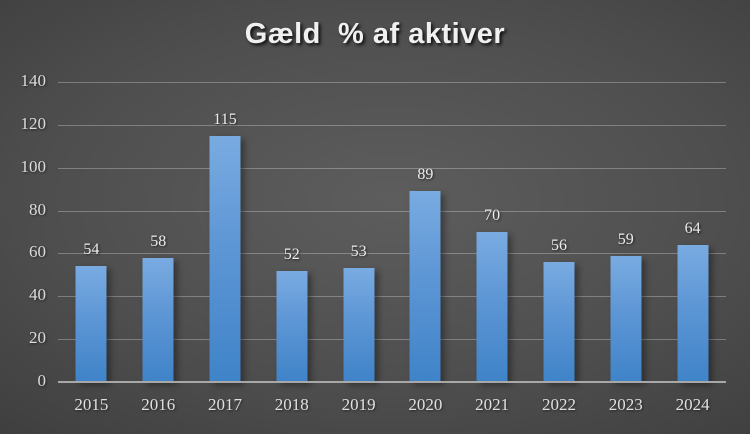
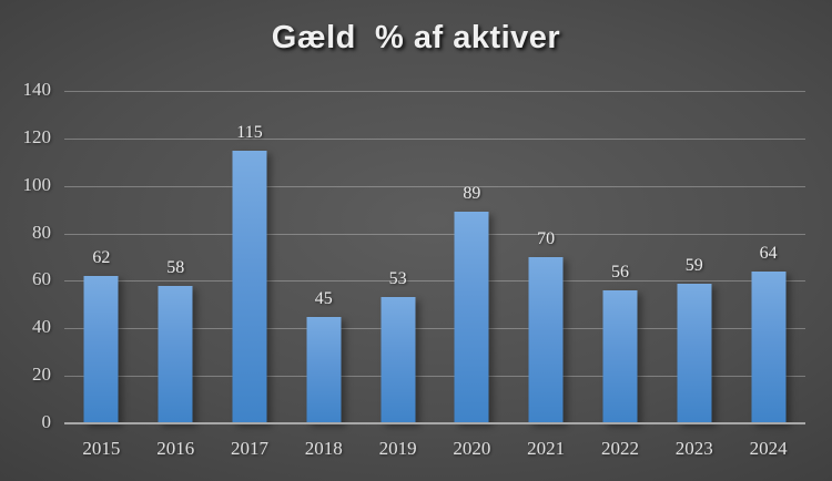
2015: 54 -> 62
2018: 52 -> 45
